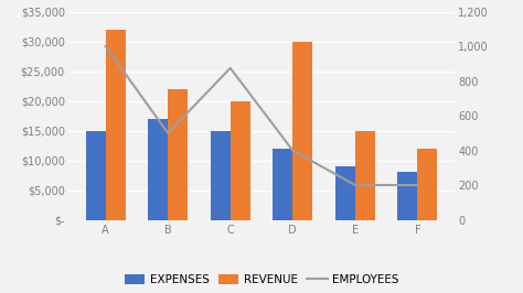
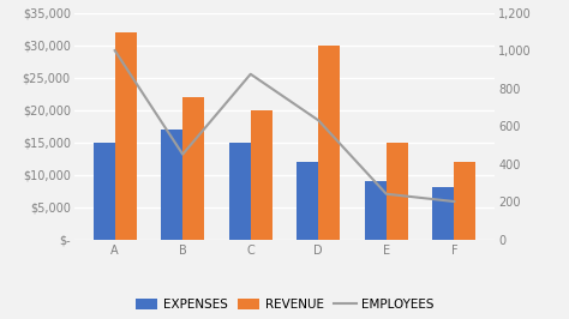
EMPLOYEES/B: 500 -> 450
EMPLOYEES/D: 400 -> 630
EMPLOYEES/E: 200 -> 240
